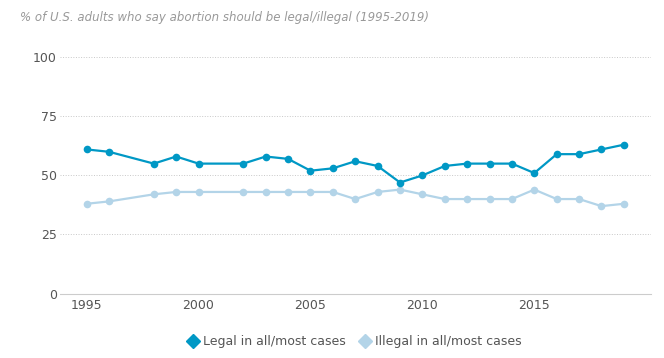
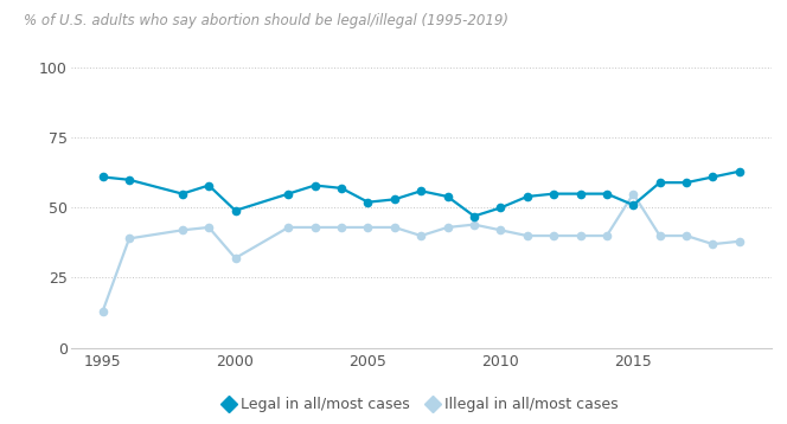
Illegal in all/most cases/1995: 38 -> 13
Legal in all/most cases/2000: 55 -> 49
Illegal in all/most cases/2000: 43 -> 32
Illegal in all/most cases/2015: 44 -> 55
